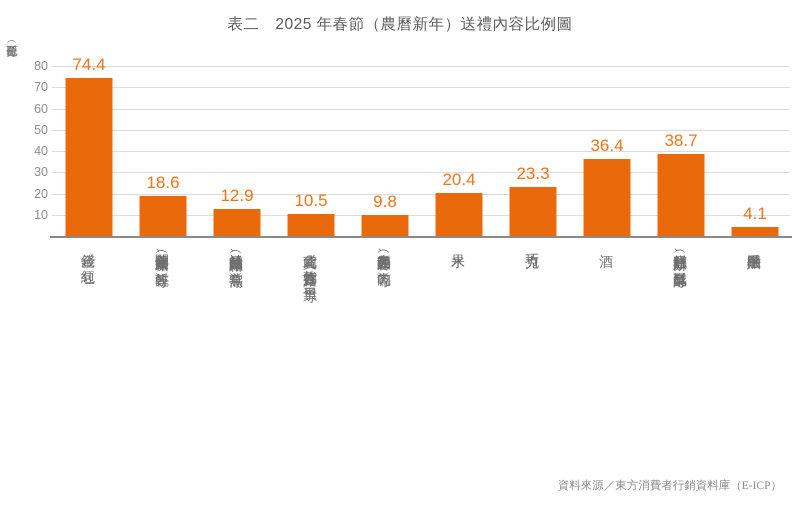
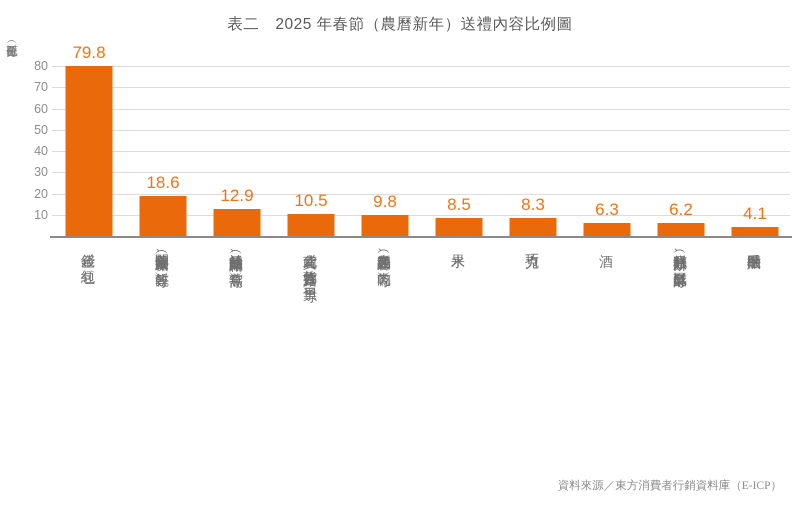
金錢／紅包: 74.4 -> 79.8
水果: 20.4 -> 8.5
巧克力: 23.3 -> 8.3
酒: 36.4 -> 6.3
糕餅類（如月餅、鳳梨酥等）: 38.7 -> 6.2
